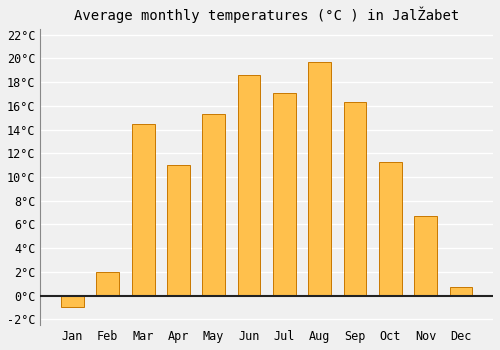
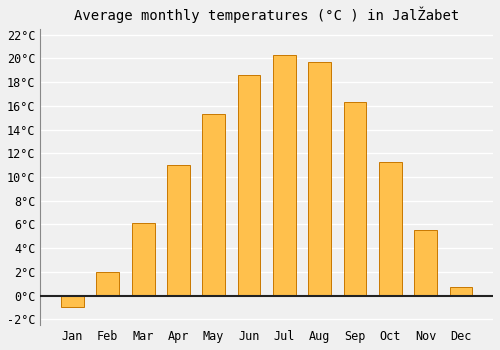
Mar: 14.5°C -> 6.1°C
Jul: 17.1°C -> 20.3°C
Nov: 6.7°C -> 5.5°C
